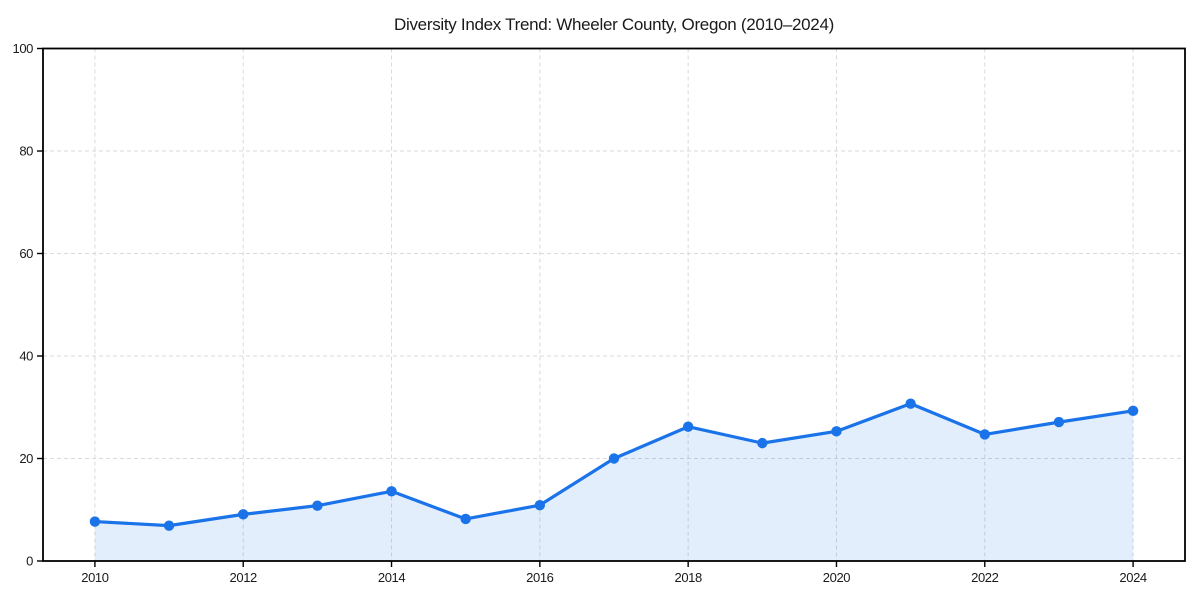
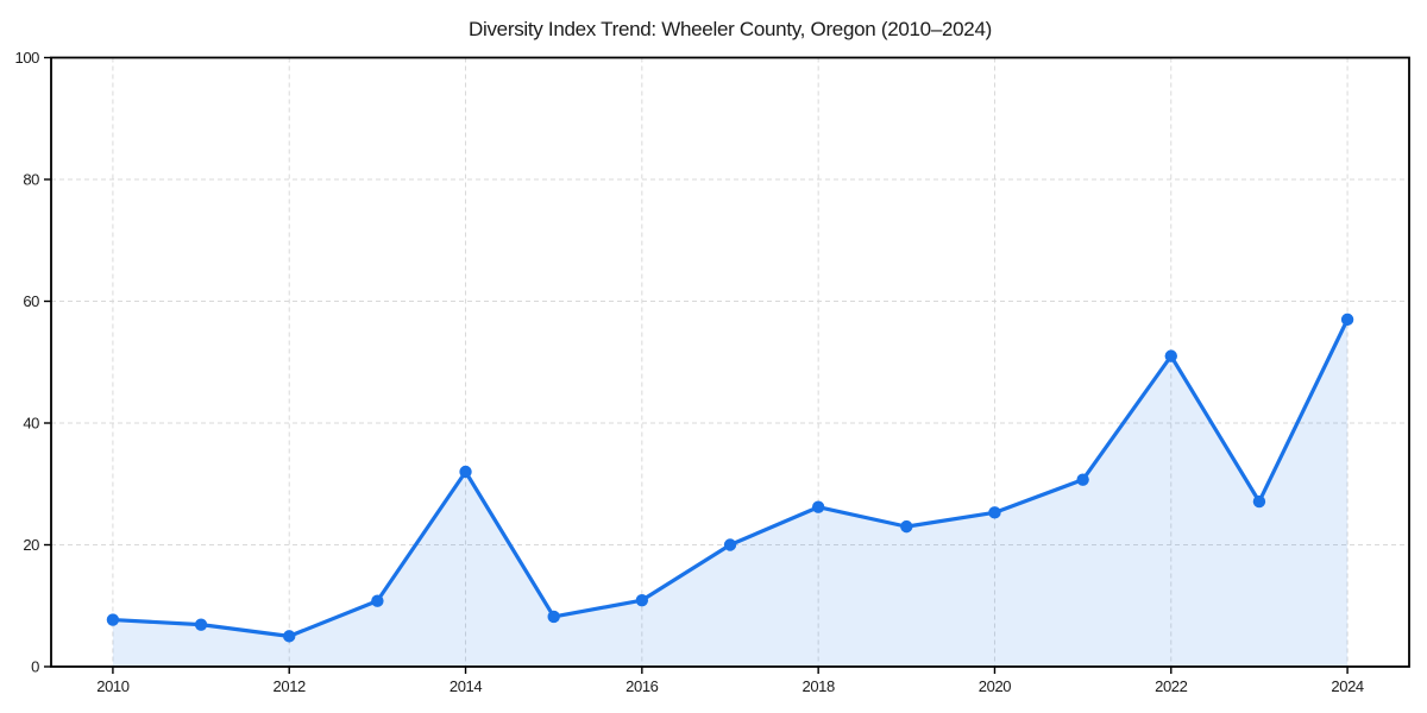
2012: 9 -> 5
2014: 14 -> 32
2022: 25 -> 51
2024: 29 -> 57
